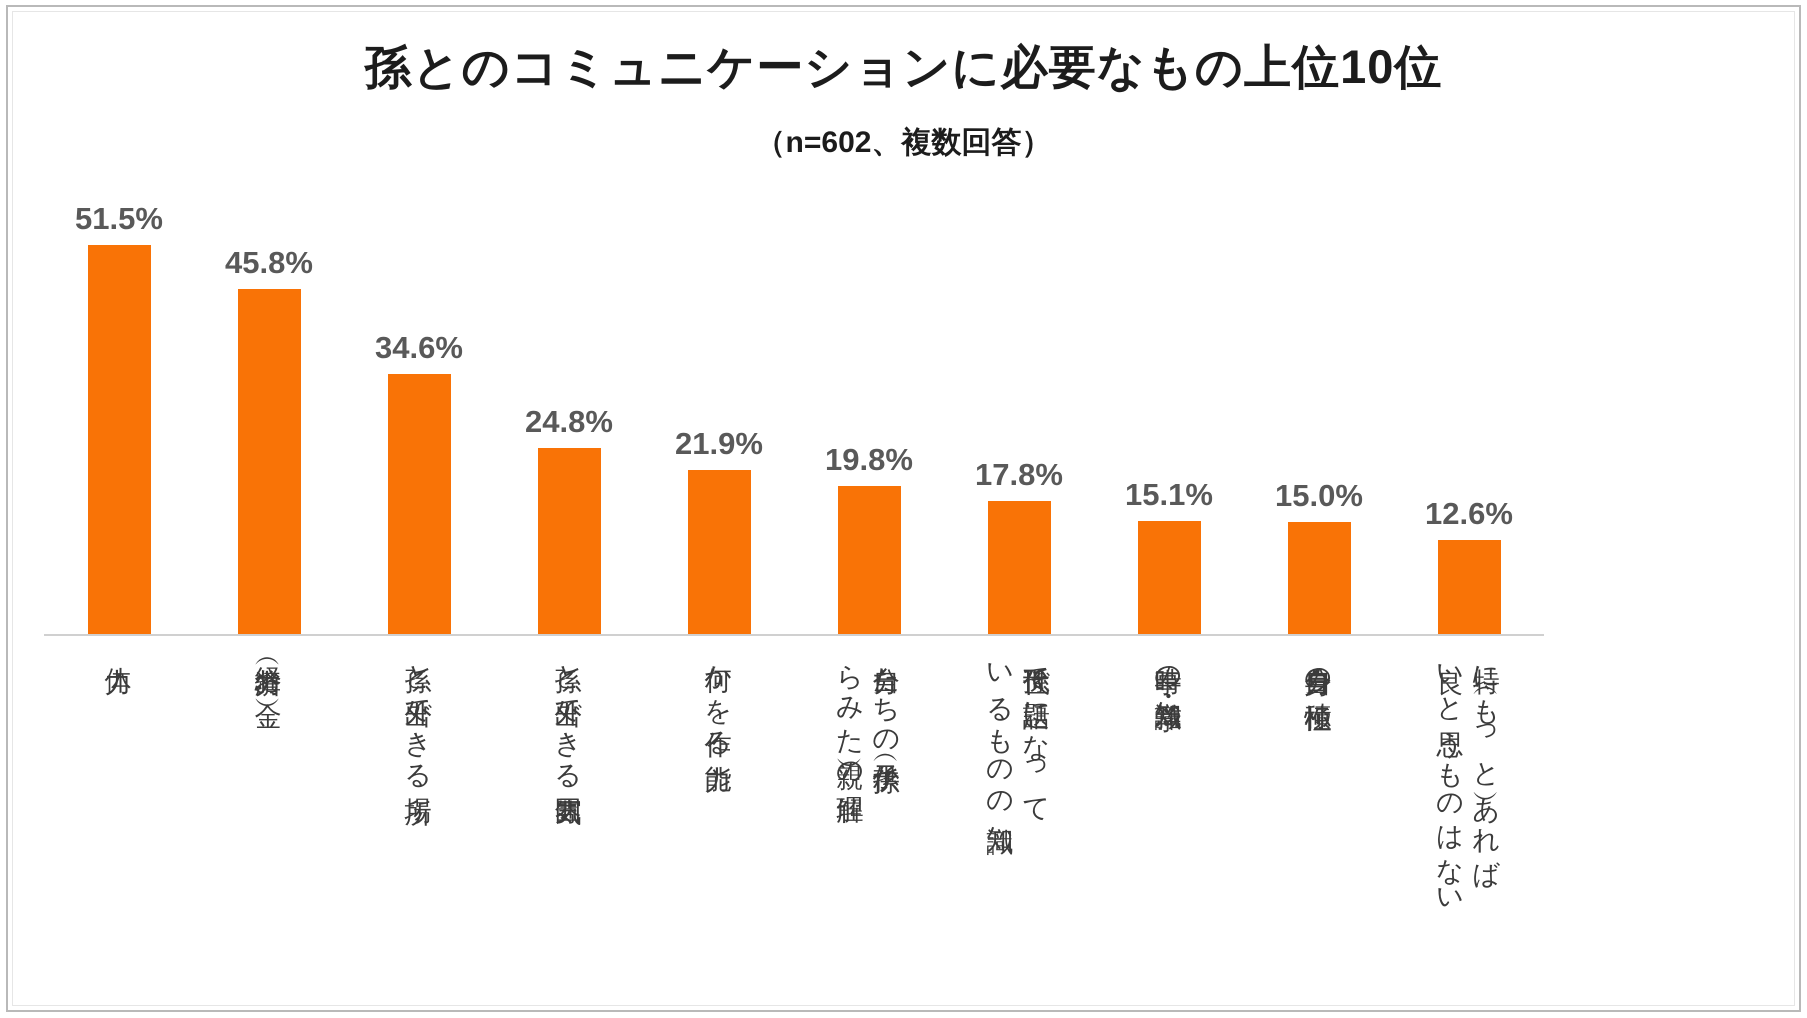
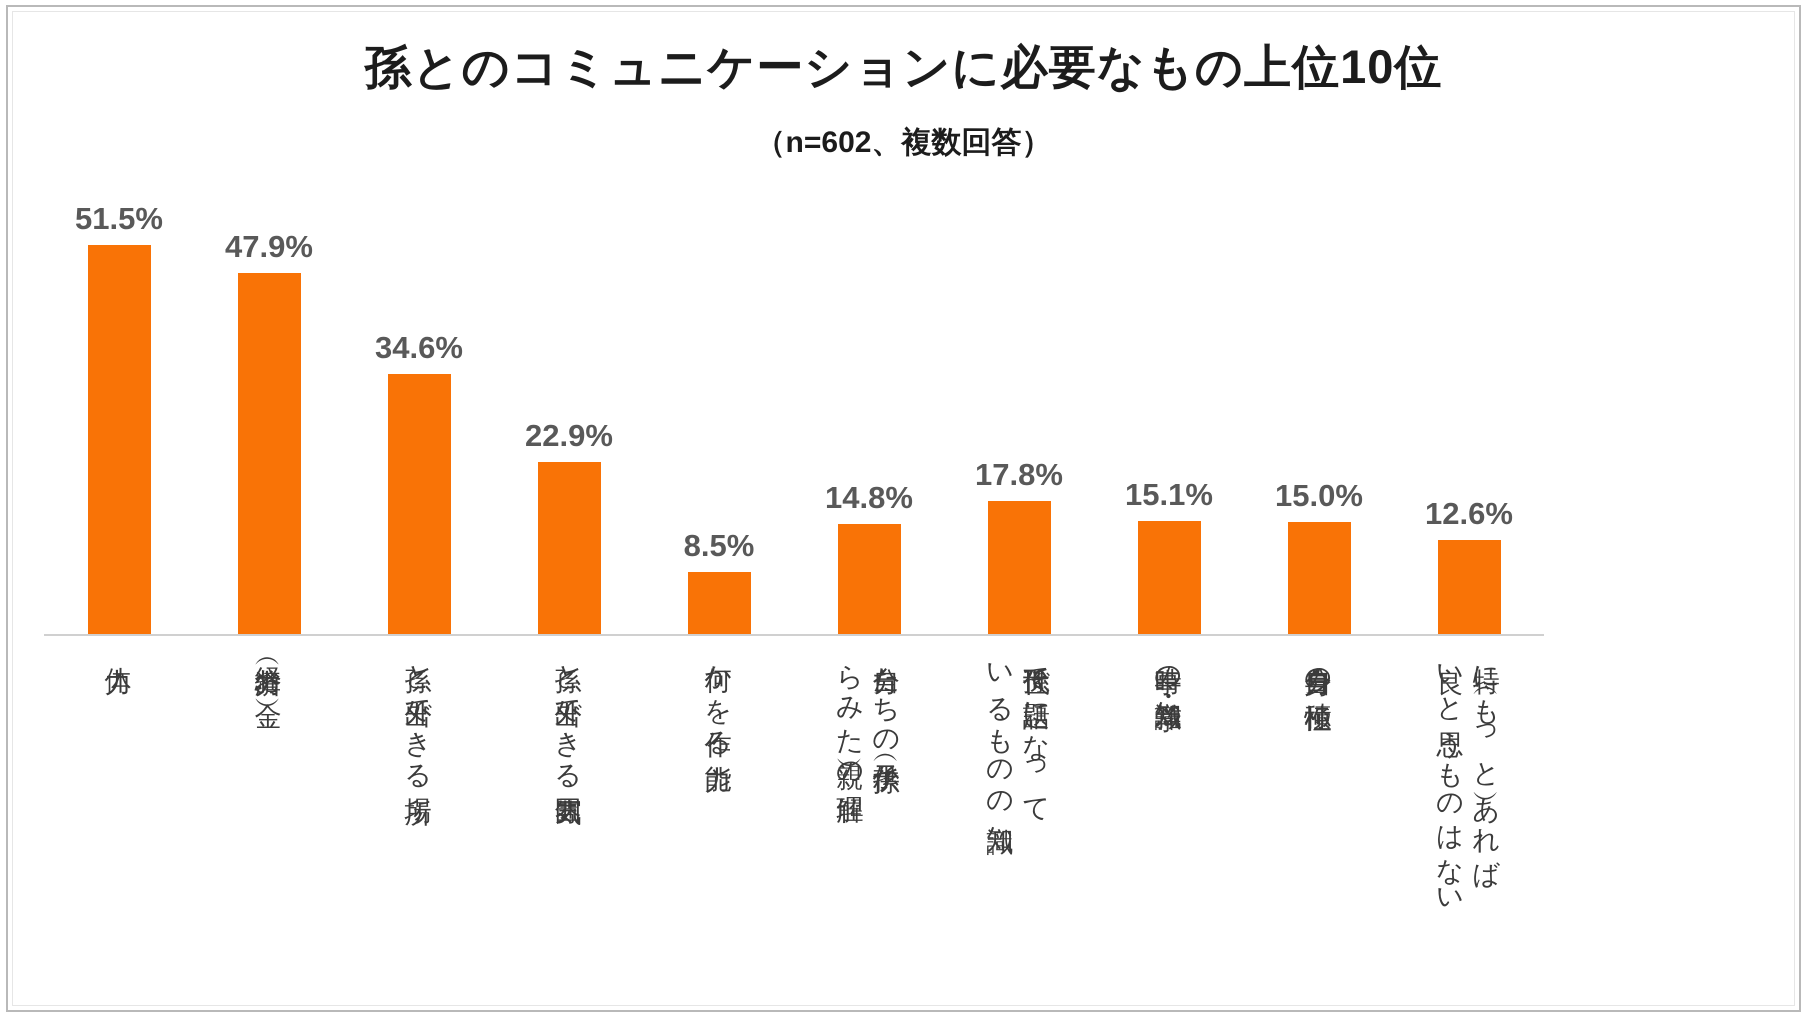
経済力（お金）: 45.8% -> 47.9%
孫と外出できる雰囲気: 24.8% -> 22.9%
何かを作る能力: 21.9% -> 8.5%
自分たちの子供（孫からみた親）の理解: 19.8% -> 14.8%
